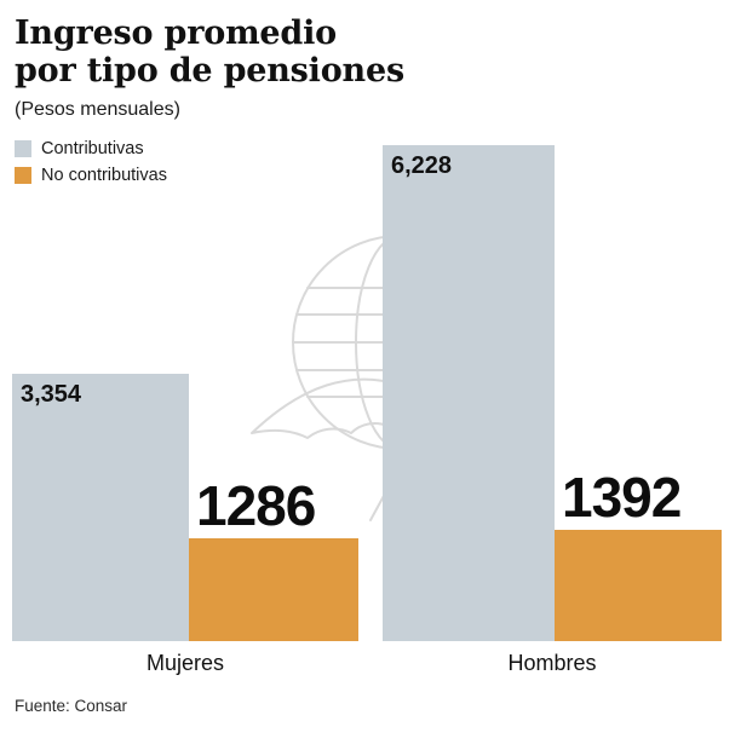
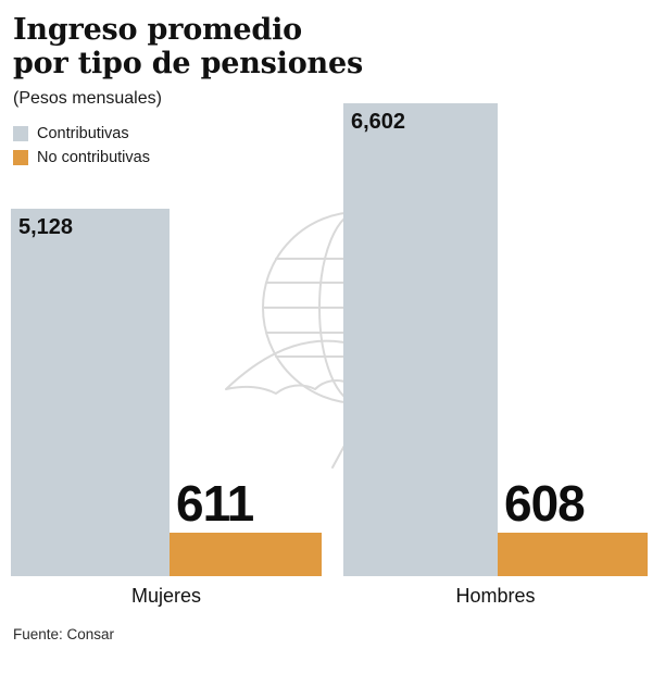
Contributivas/Mujeres: 3,354 -> 5,128
No contributivas/Mujeres: 1286 -> 611
Contributivas/Hombres: 6,228 -> 6,602
No contributivas/Hombres: 1392 -> 608
